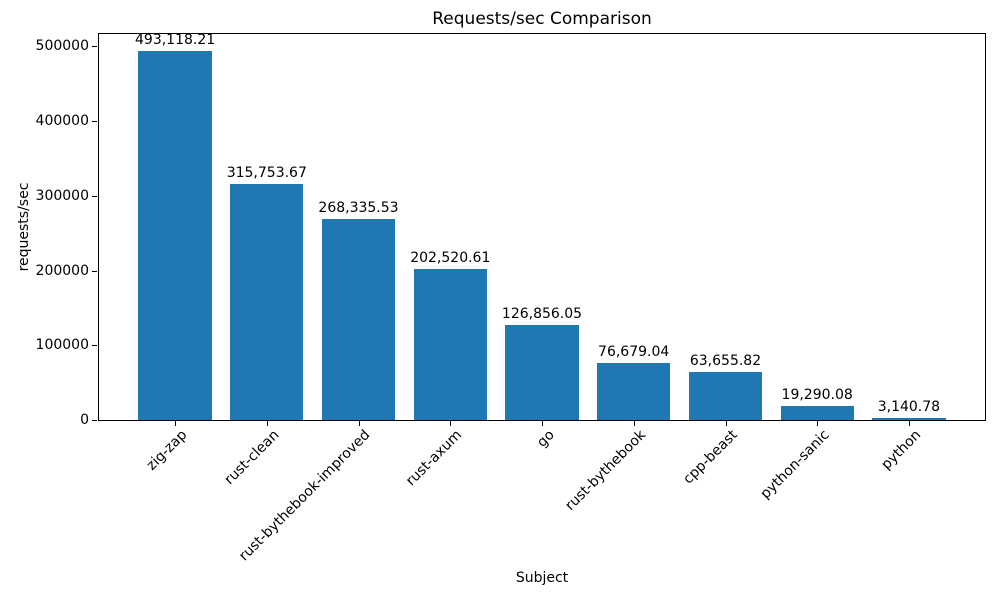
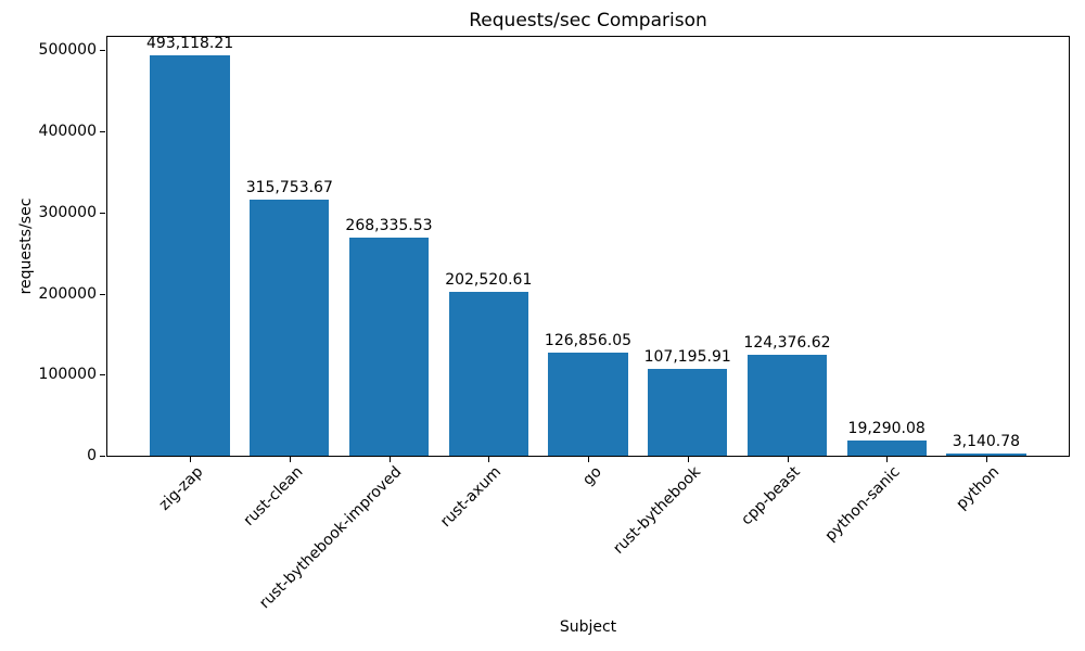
rust-bythebook: 76,679.04 -> 107,195.91
cpp-beast: 63,655.82 -> 124,376.62
